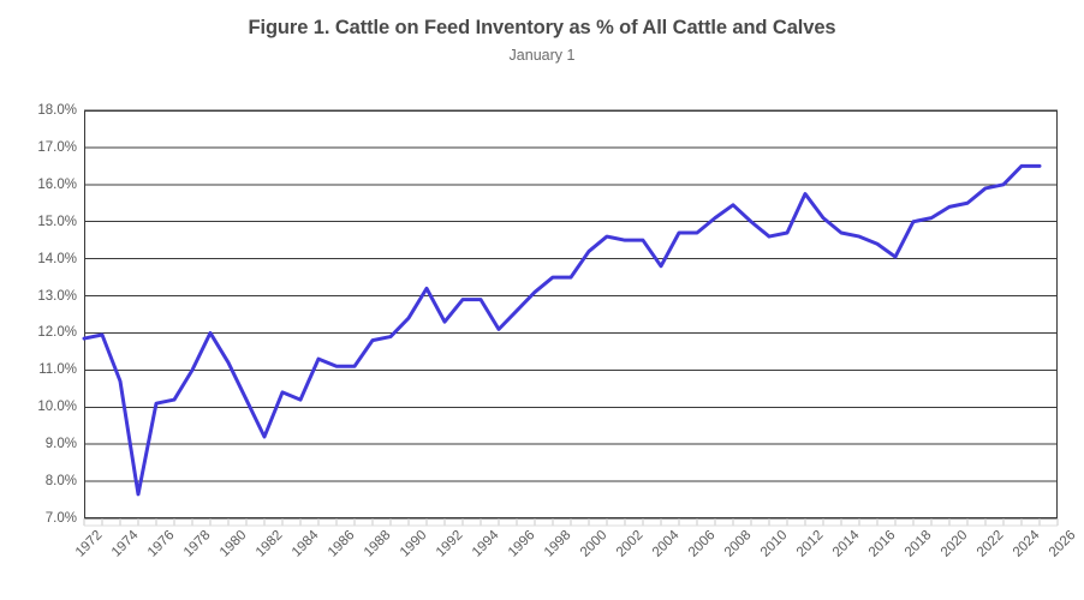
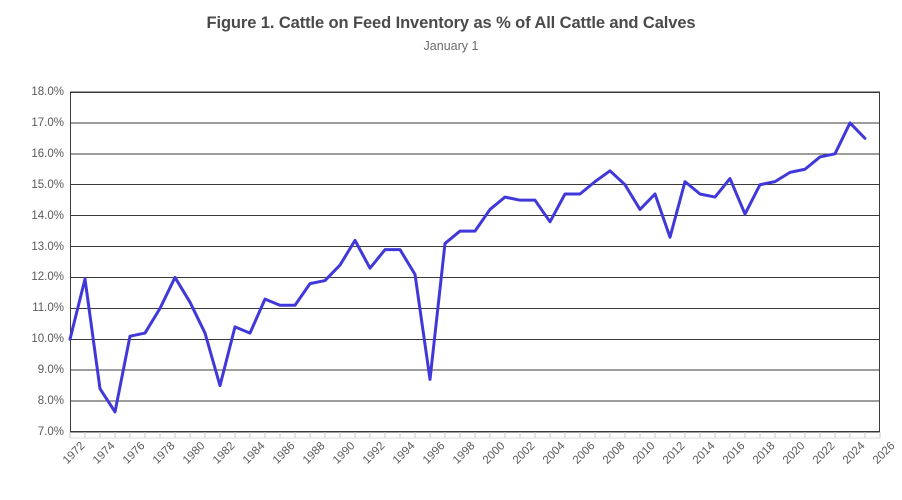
1972: 11.8% -> 10.0%
1974: 10.7% -> 8.4%
1982: 9.2% -> 8.5%
1996: 12.6% -> 8.7%
2010: 14.6% -> 14.2%
2012: 15.8% -> 13.3%
2016: 14.4% -> 15.2%
2024: 16.5% -> 17.0%
